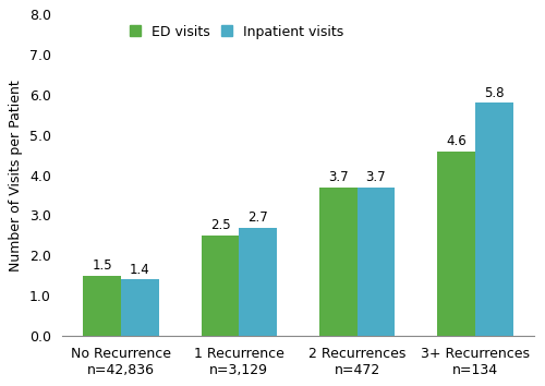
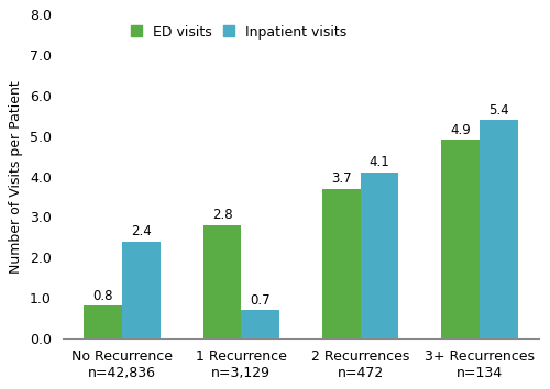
ED visits/No Recurrence n=42,836: 1.5 -> 0.8
Inpatient visits/No Recurrence n=42,836: 1.4 -> 2.4
ED visits/1 Recurrence n=3,129: 2.5 -> 2.8
Inpatient visits/1 Recurrence n=3,129: 2.7 -> 0.7
Inpatient visits/2 Recurrences n=472: 3.7 -> 4.1
ED visits/3+ Recurrences n=134: 4.6 -> 4.9
Inpatient visits/3+ Recurrences n=134: 5.8 -> 5.4
